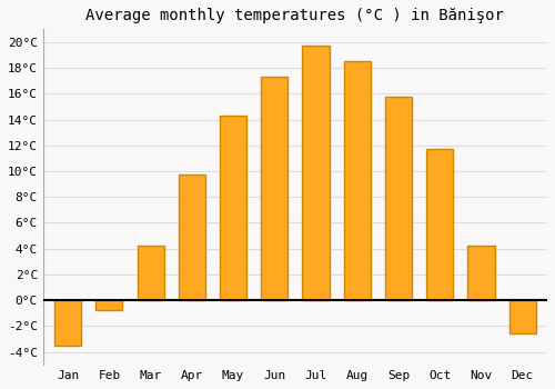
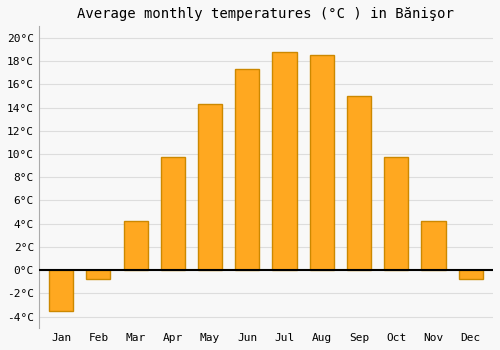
Jul: 19.7°C -> 18.8°C
Sep: 15.8°C -> 15.0°C
Oct: 11.7°C -> 9.7°C
Dec: -2.6°C -> -0.8°C
